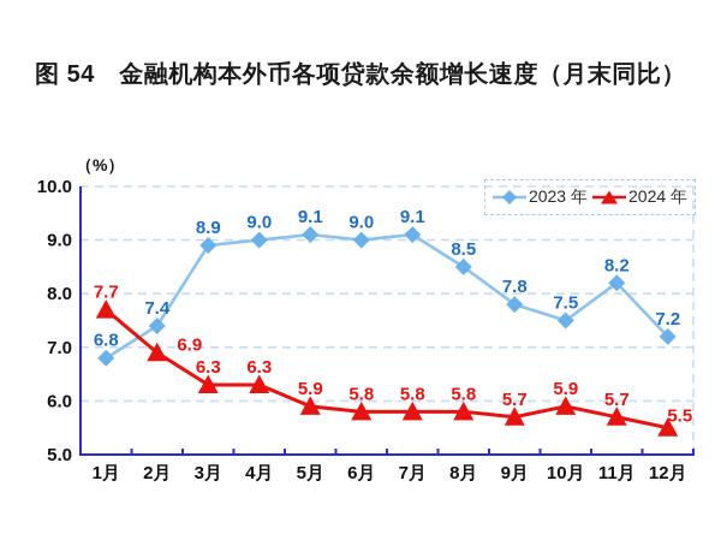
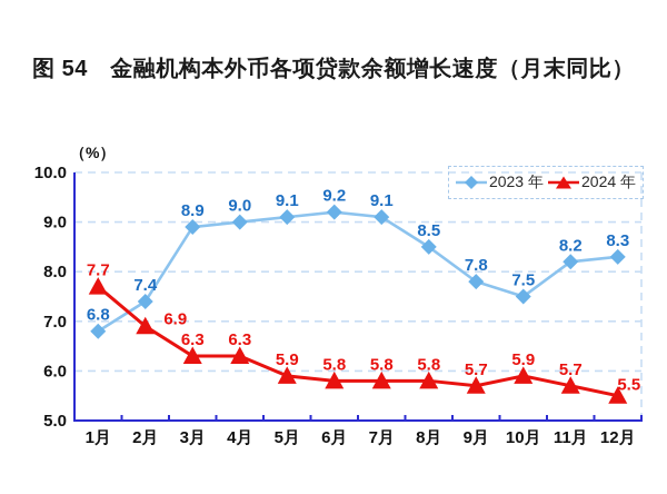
2023 年/6月: 9.0 -> 9.2
2023 年/12月: 7.2 -> 8.3
